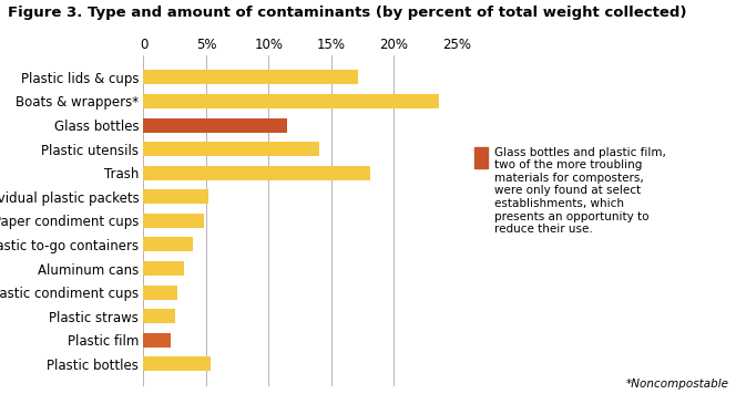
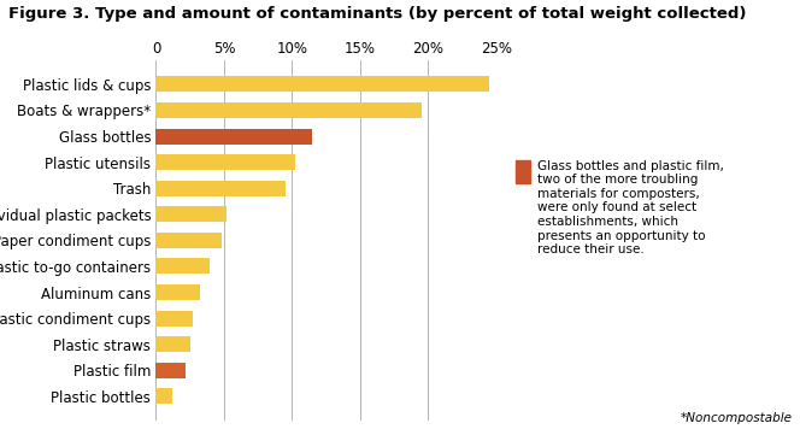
Plastic lids & cups: 17.1% -> 24.5%
Boats & wrappers*: 23.6% -> 19.5%
Plastic utensils: 14.0% -> 10.2%
Trash: 18.1% -> 9.5%
Plastic bottles: 5.4% -> 1.2%
